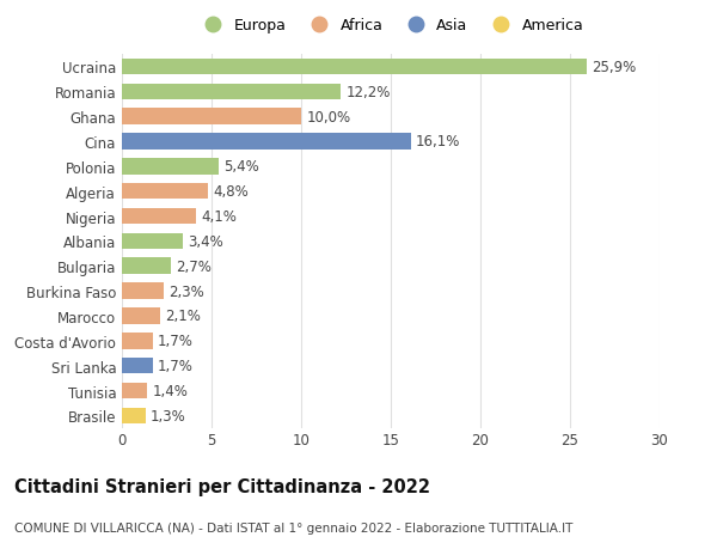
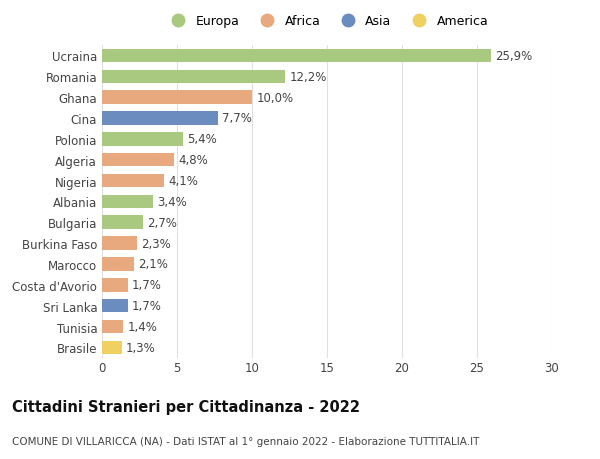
Cina: 16,1% -> 7,7%
